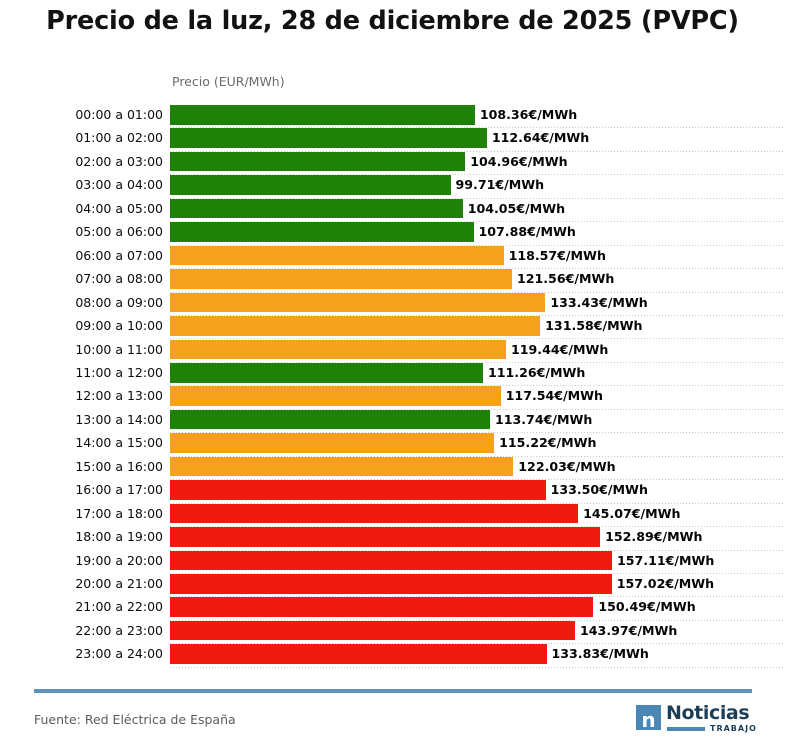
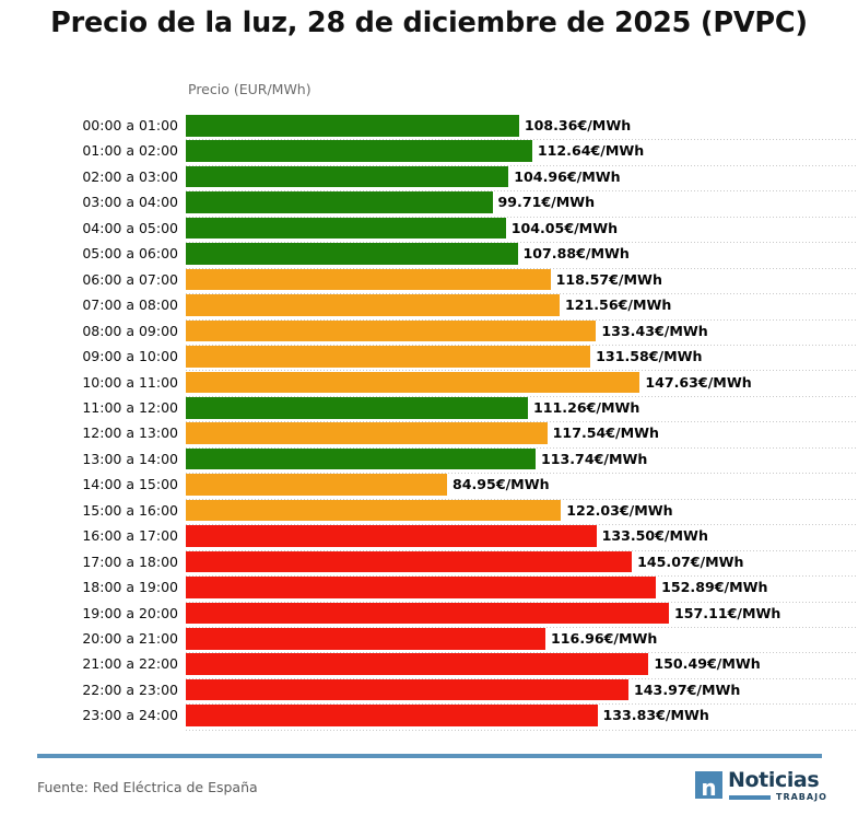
10:00 a 11:00: 119.44 -> 147.63
14:00 a 15:00: 115.22 -> 84.95
20:00 a 21:00: 157.02 -> 116.96
